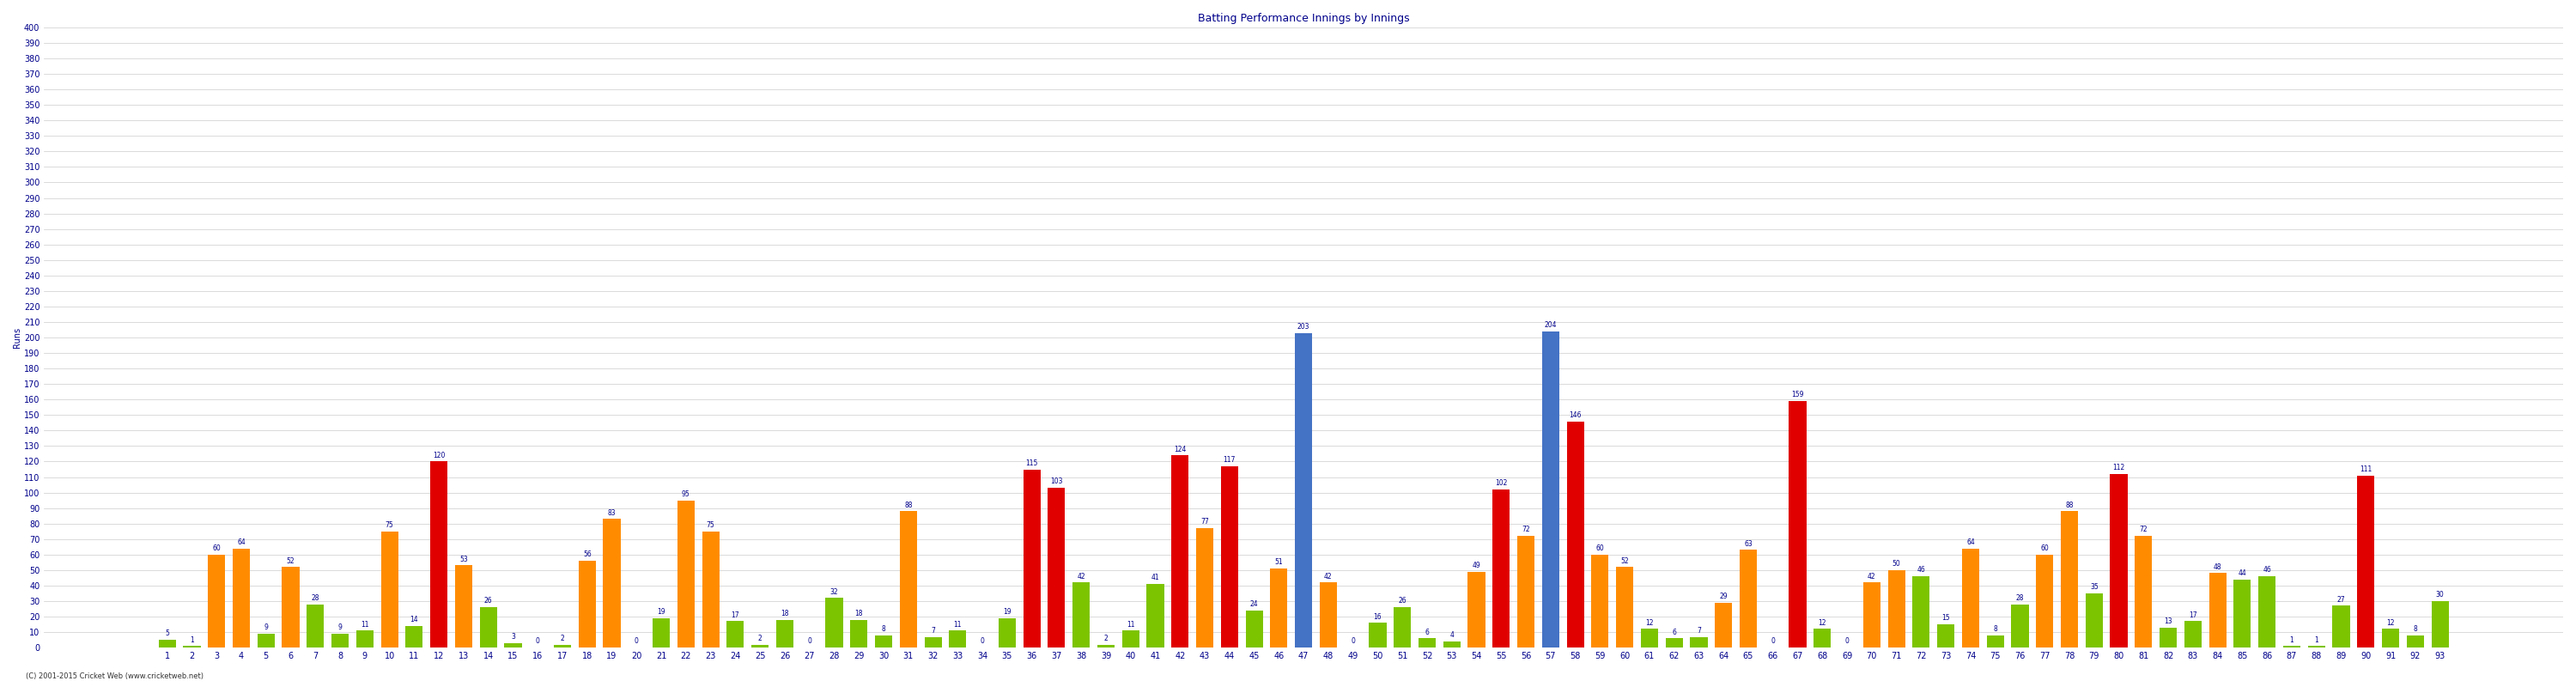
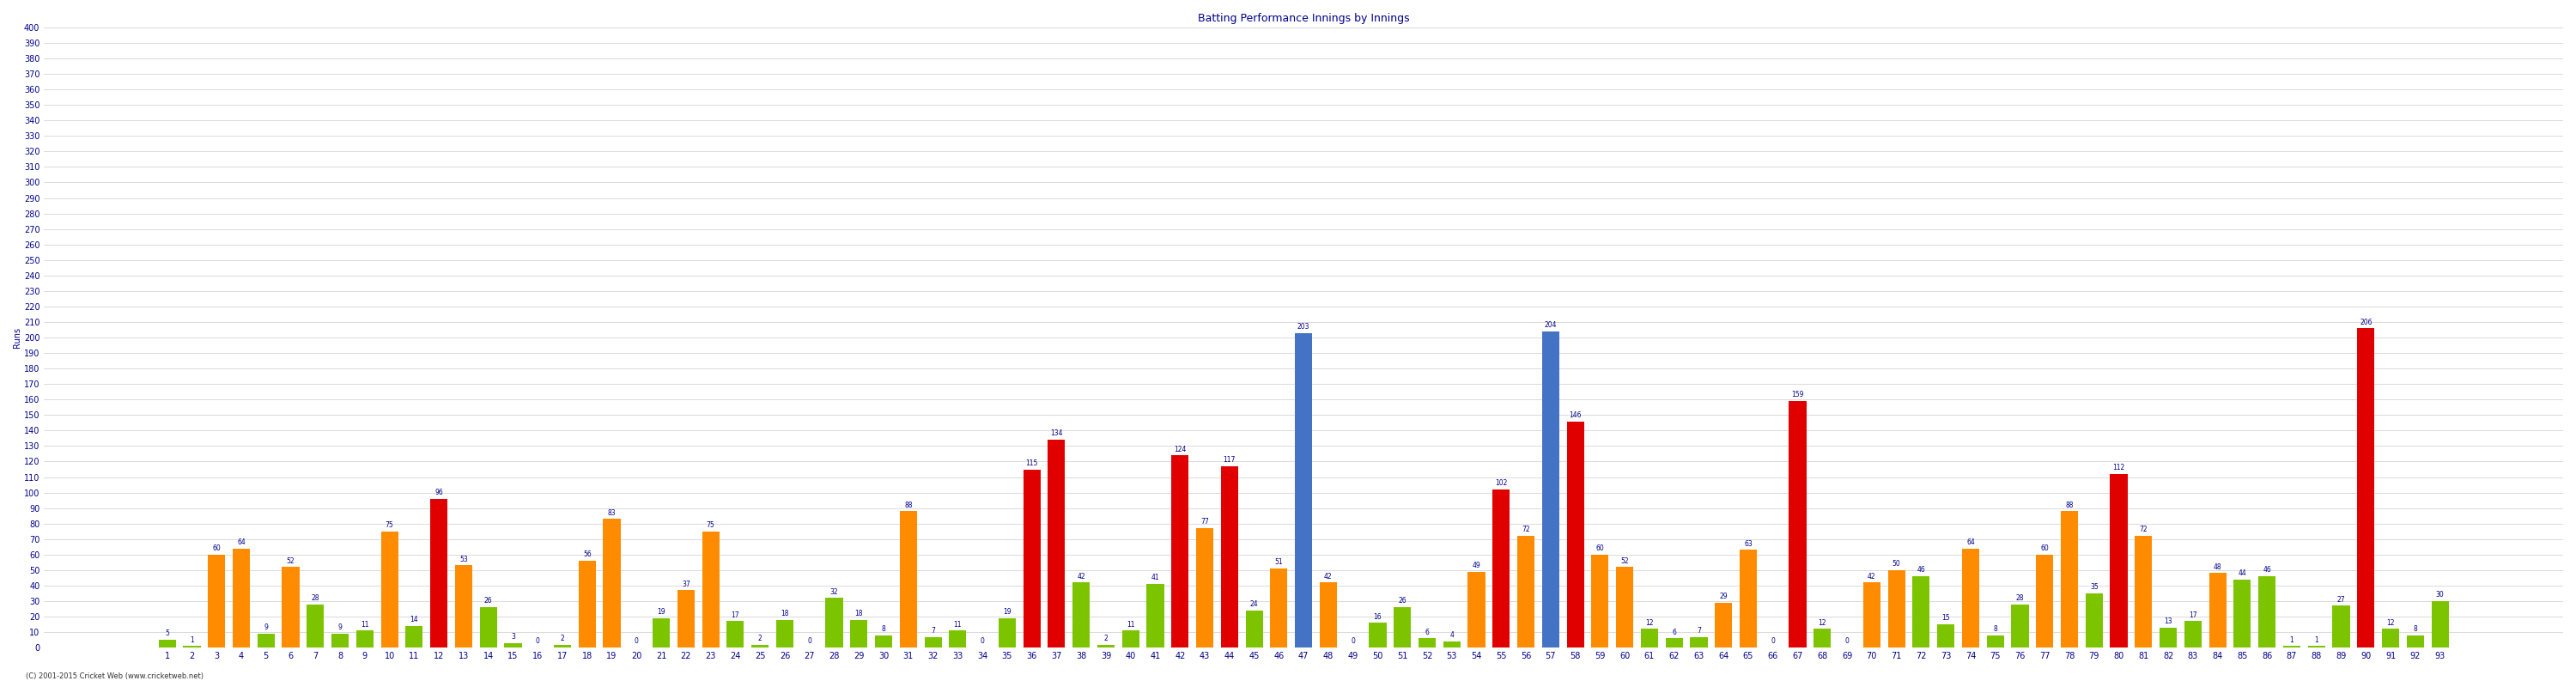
12: 120 -> 96
22: 95 -> 37
37: 103 -> 134
90: 111 -> 206
